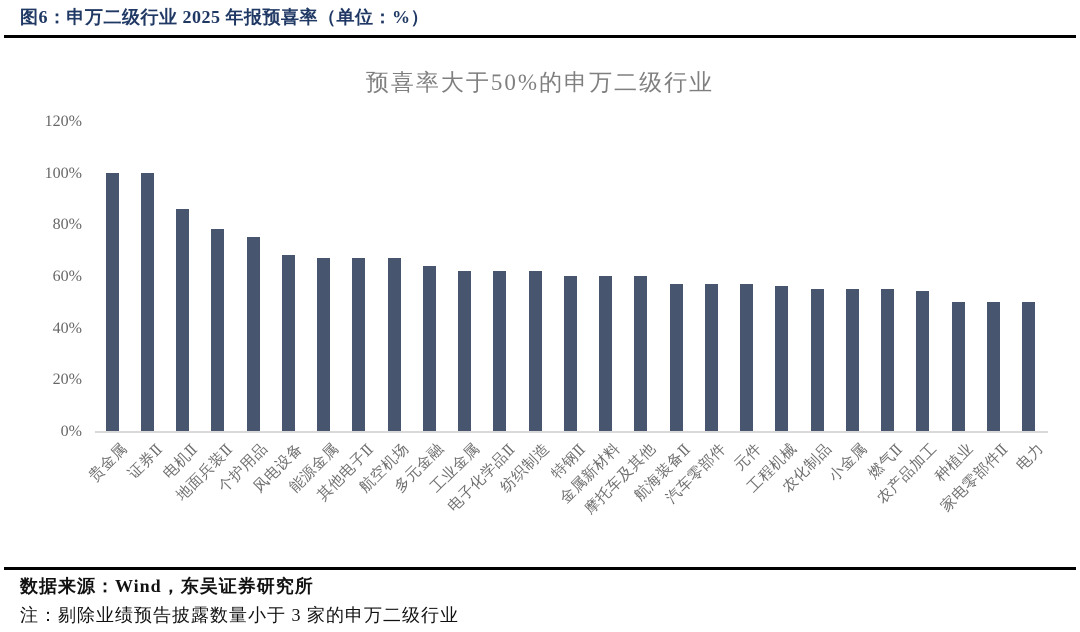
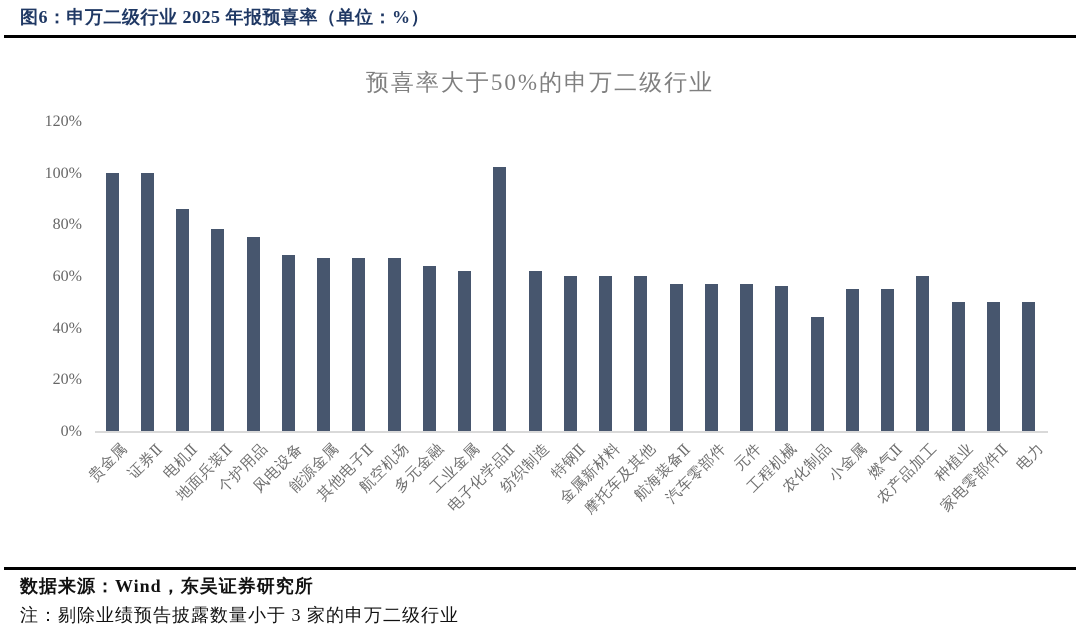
电子化学品Ⅱ: 62% -> 102%
农化制品: 55% -> 44%
农产品加工: 54% -> 60%
